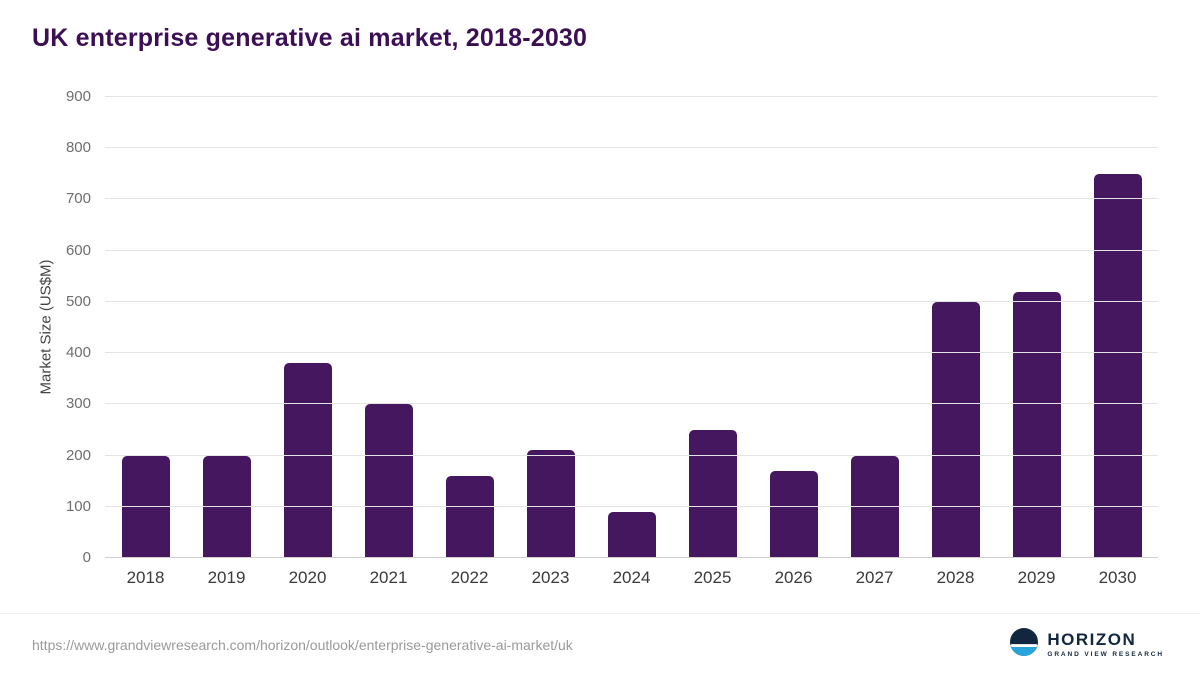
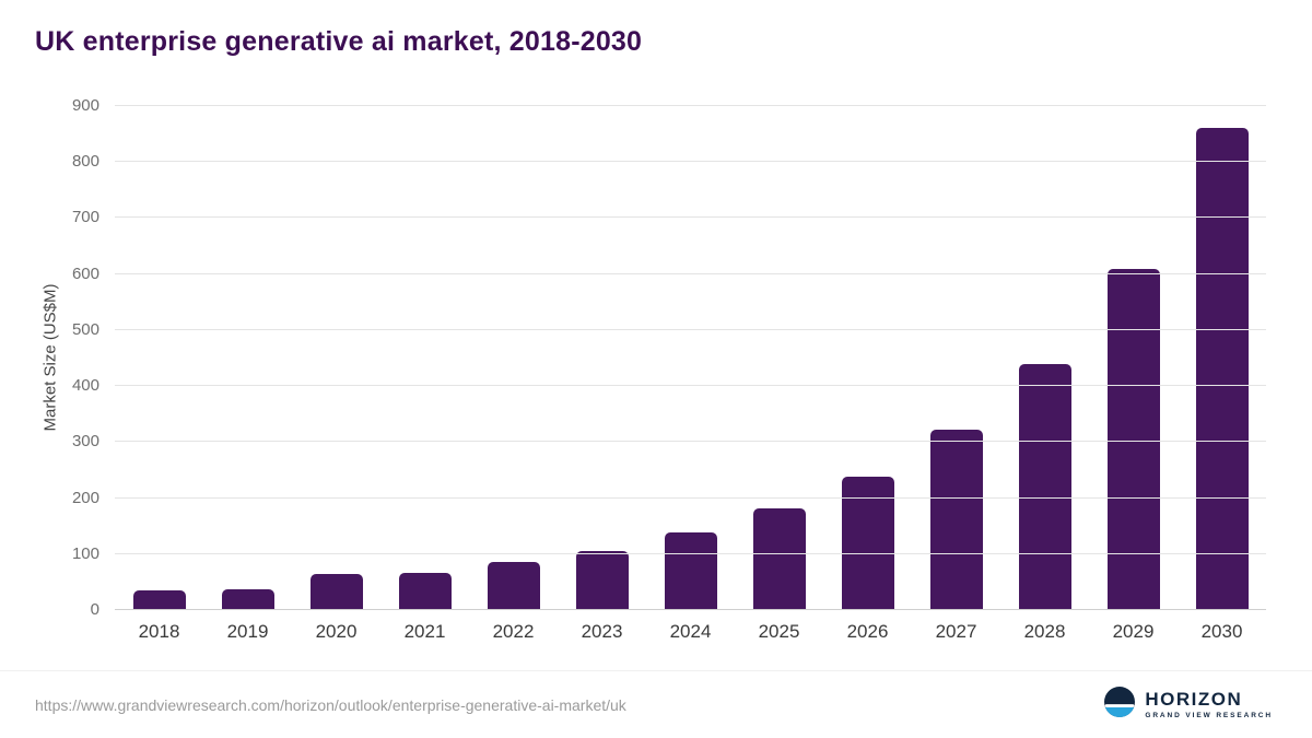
2018: 200 -> 40
2019: 200 -> 40
2020: 380 -> 60
2021: 300 -> 70
2022: 160 -> 80
2023: 210 -> 100
2024: 90 -> 140
2025: 250 -> 180
2026: 170 -> 240
2027: 200 -> 320
2028: 500 -> 440
2029: 520 -> 610
2030: 750 -> 860
